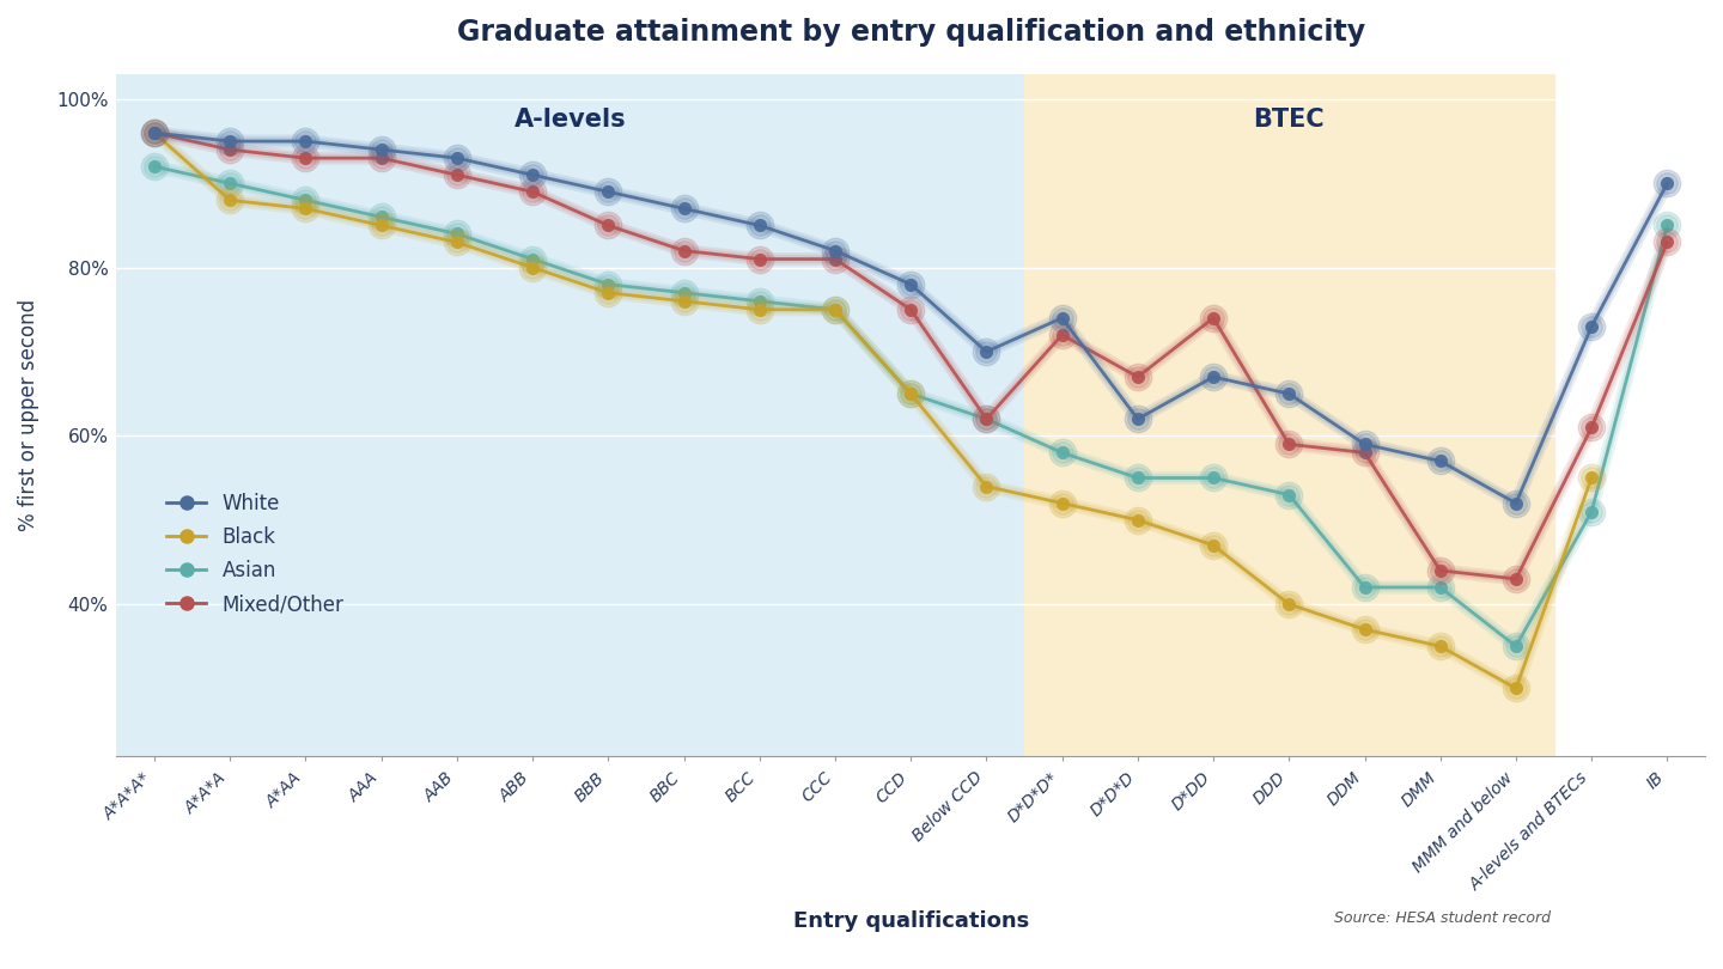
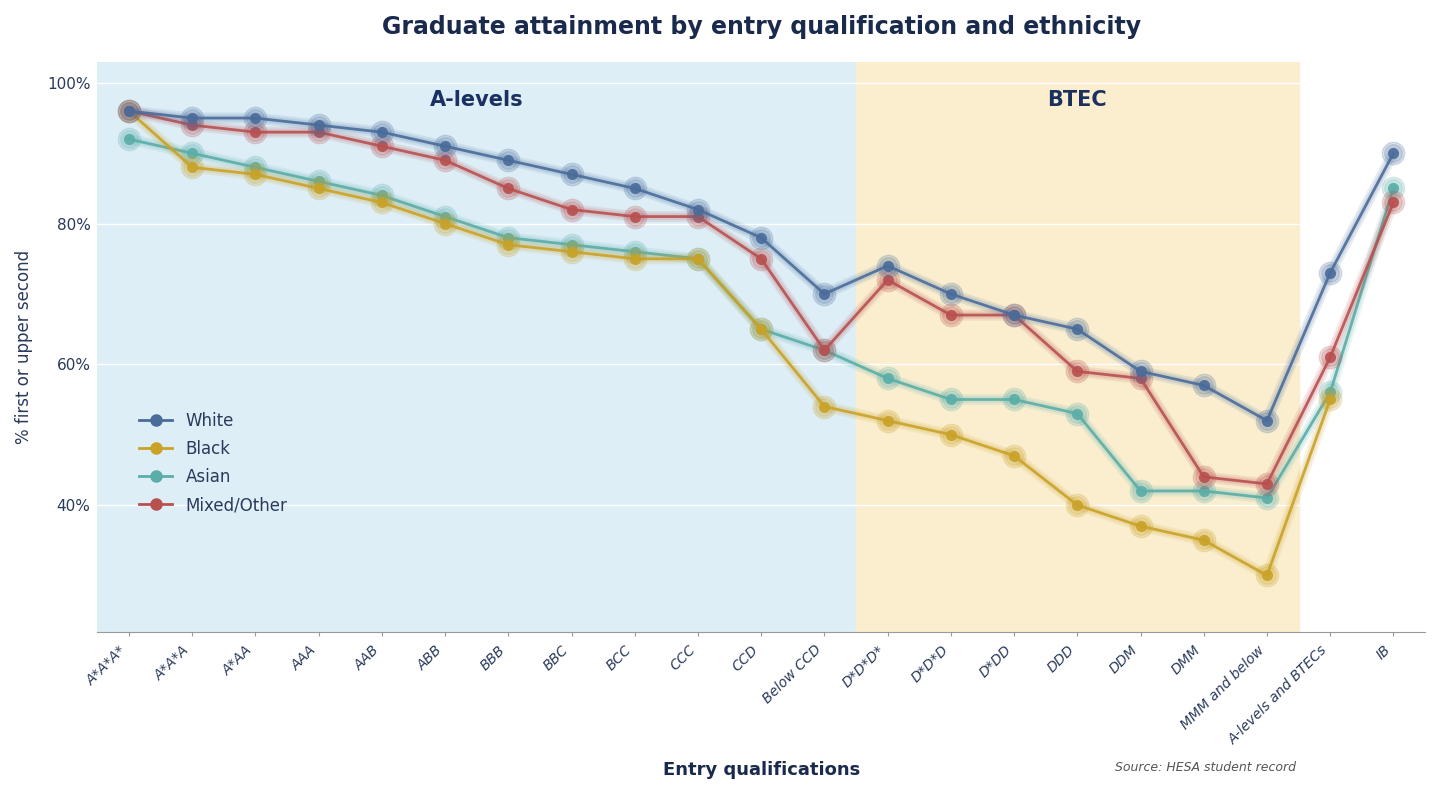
White/D*D*D: 62% -> 70%
Mixed/Other/D*DD: 74% -> 67%
Asian/MMM and below: 35% -> 41%
Asian/A-levels and BTECs: 51% -> 56%
